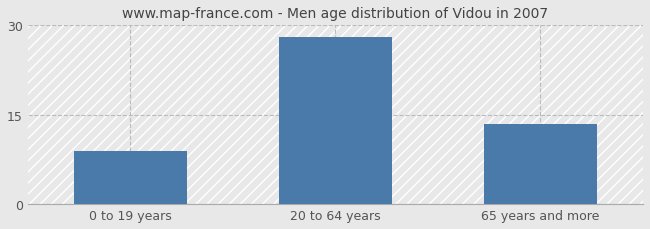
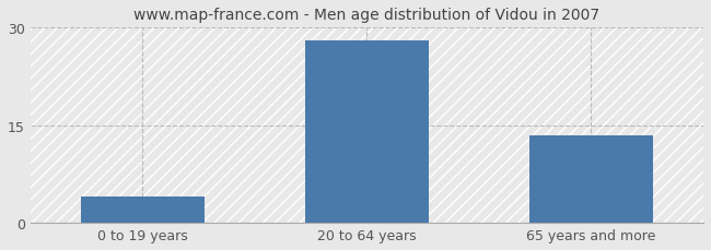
0 to 19 years: 9.0 -> 4.0
